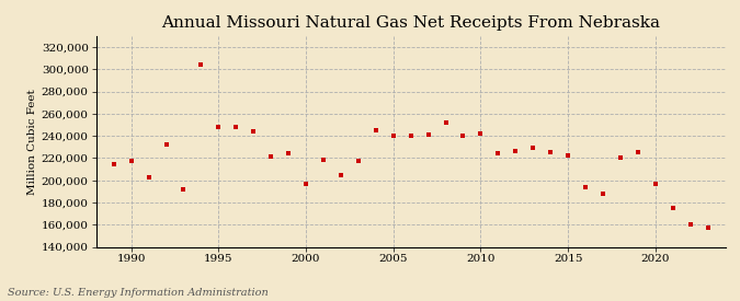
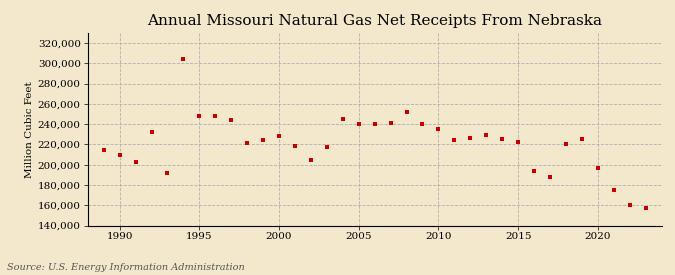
1990: 217,000 -> 210,000
2000: 197,000 -> 228,000
2010: 242,000 -> 235,000
